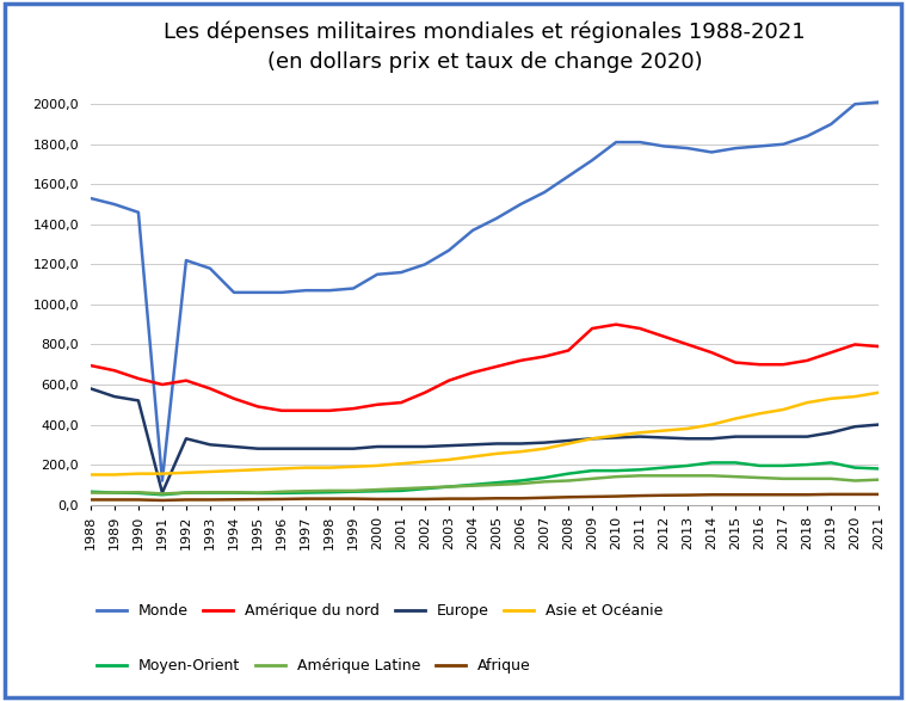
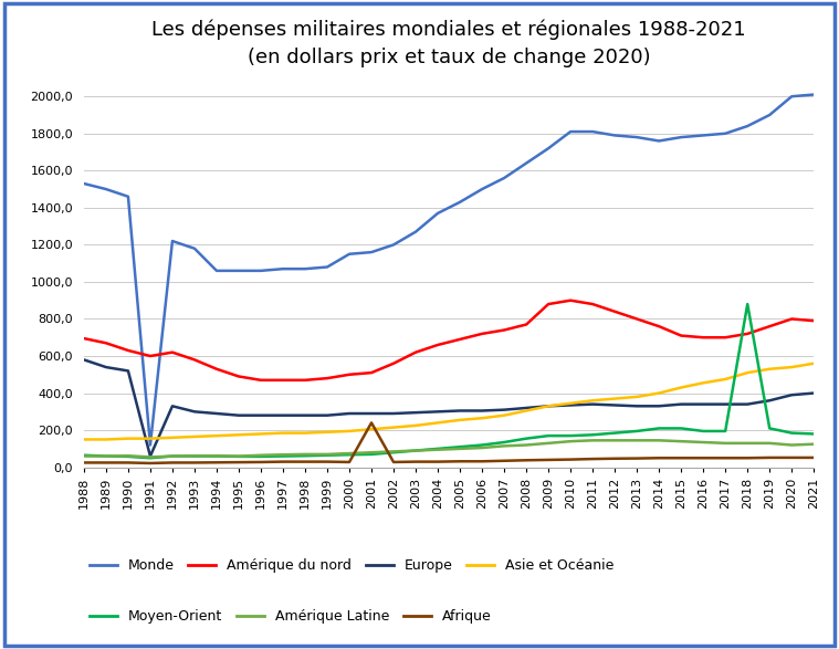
Afrique/2001: 30 -> 240
Moyen-Orient/2018: 200 -> 880
